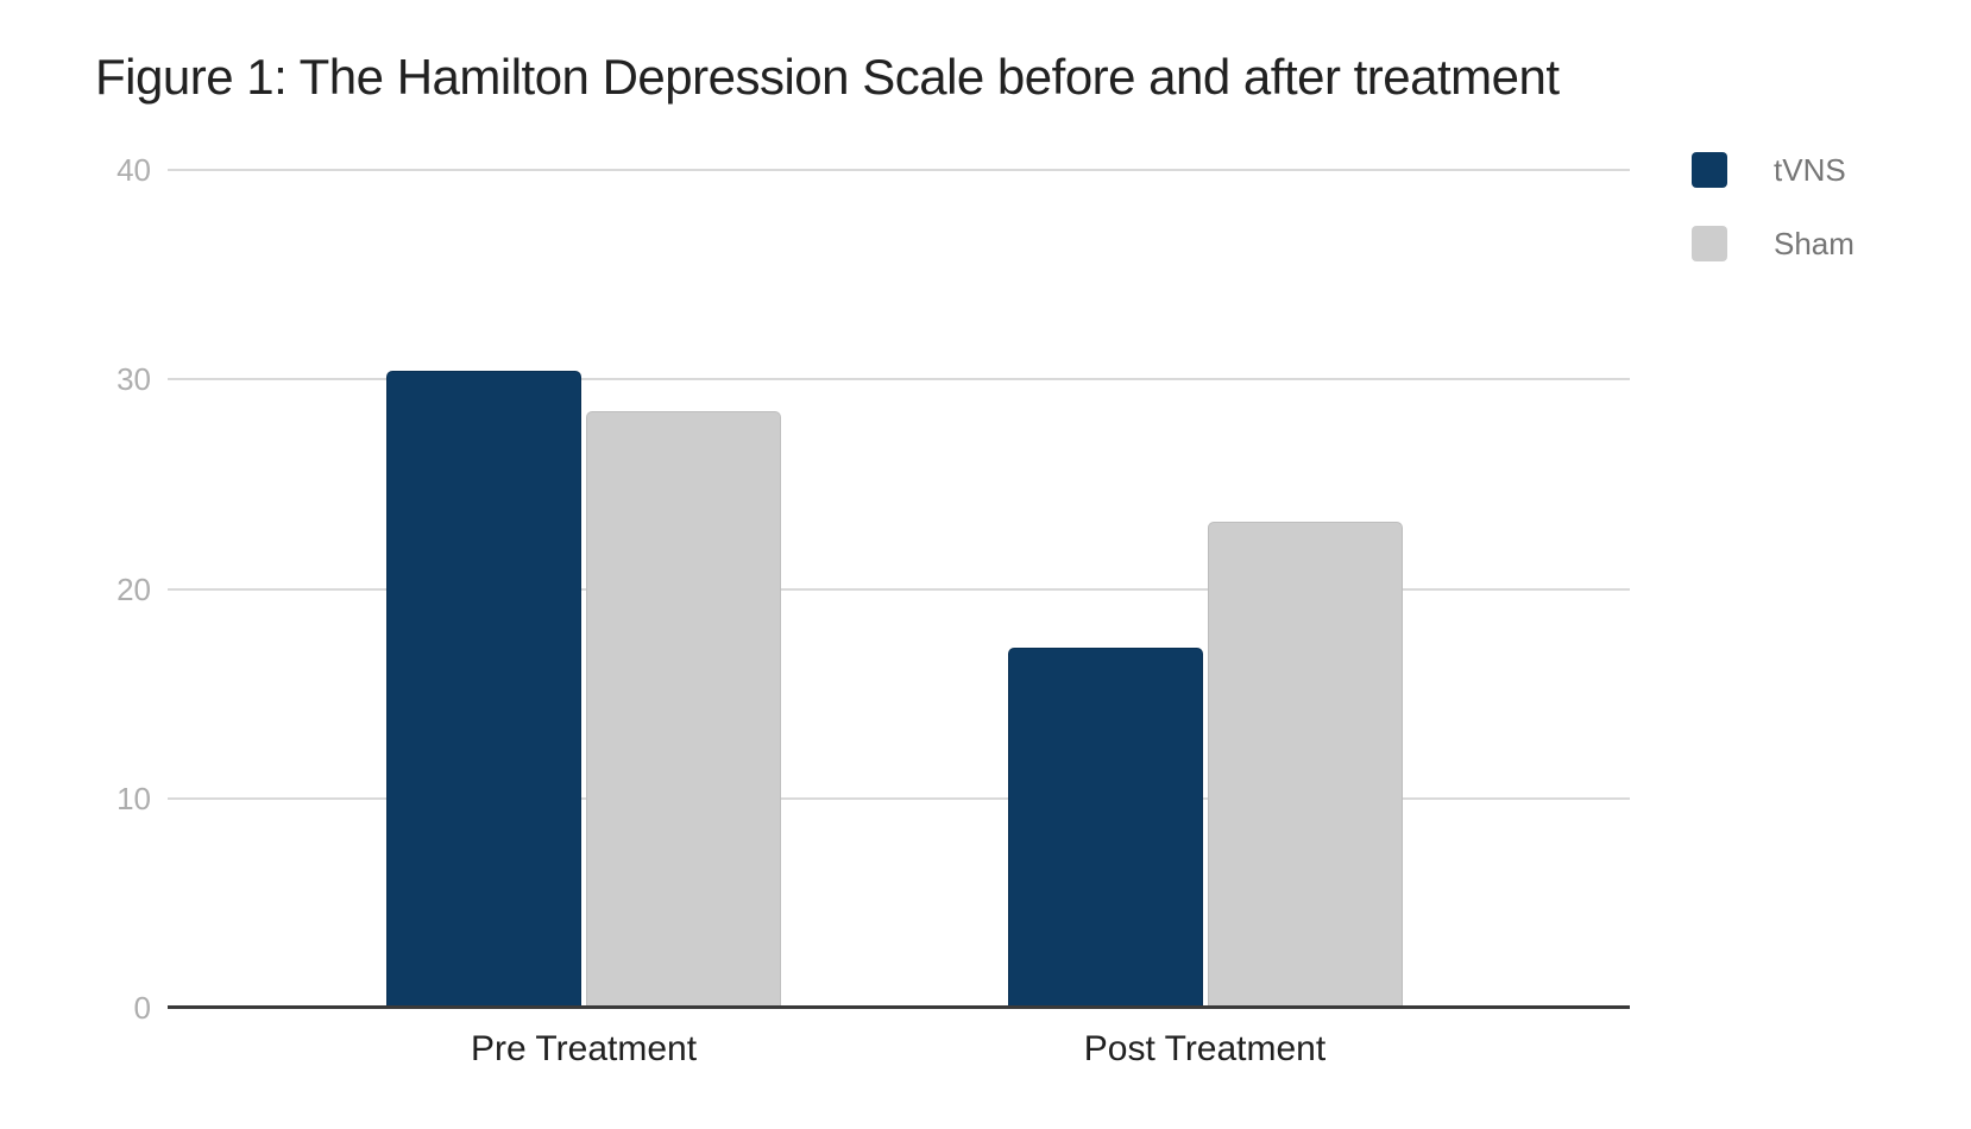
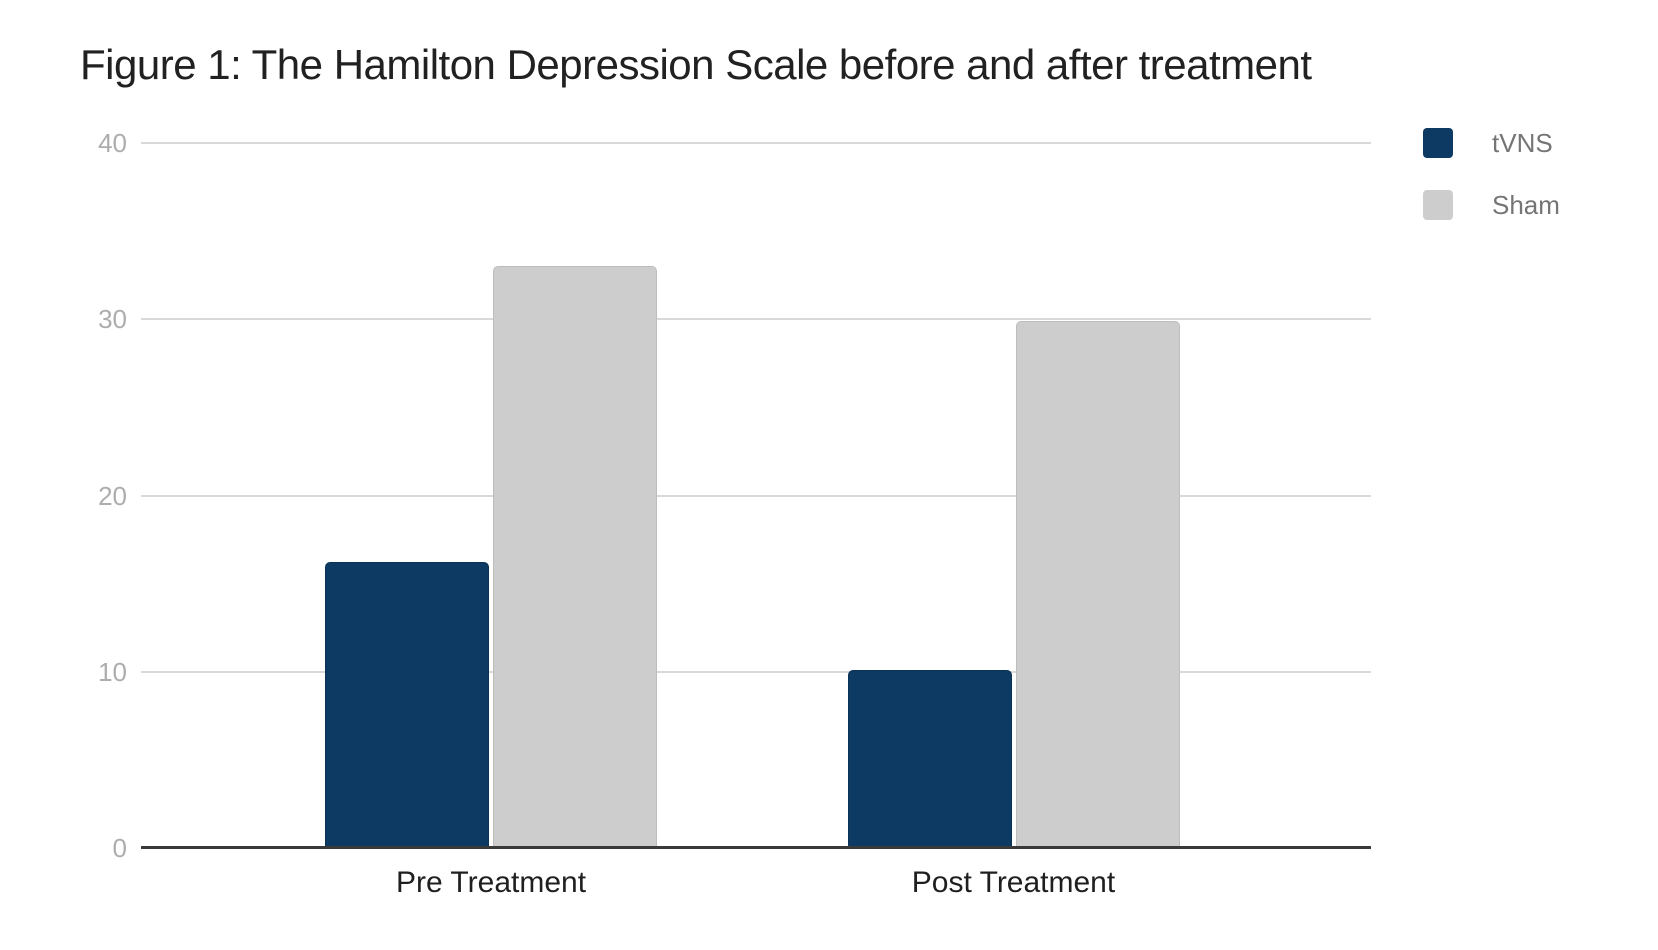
tVNS/Pre Treatment: 30.4 -> 16.2
Sham/Pre Treatment: 28.5 -> 33.0
tVNS/Post Treatment: 17.2 -> 10.1
Sham/Post Treatment: 23.2 -> 29.9
